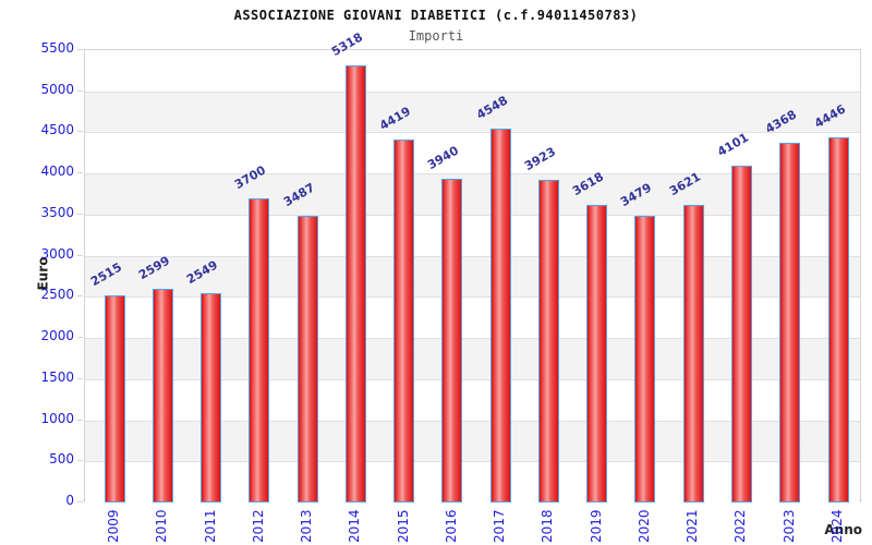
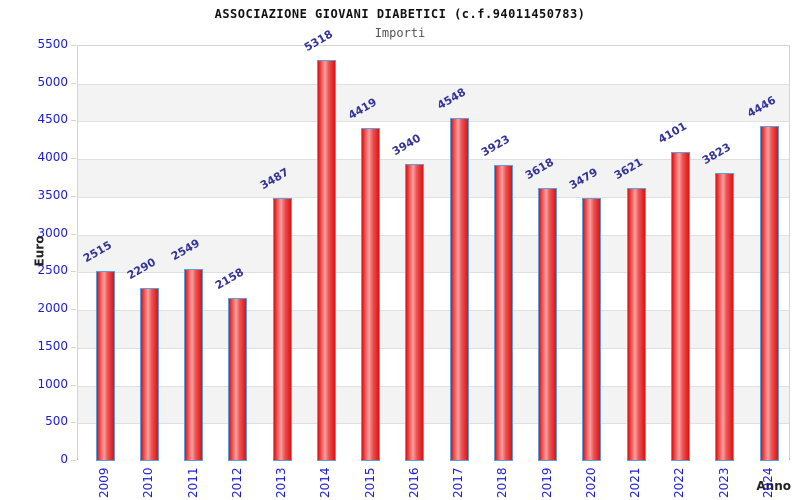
2010: 2599 -> 2290
2012: 3700 -> 2158
2023: 4368 -> 3823
